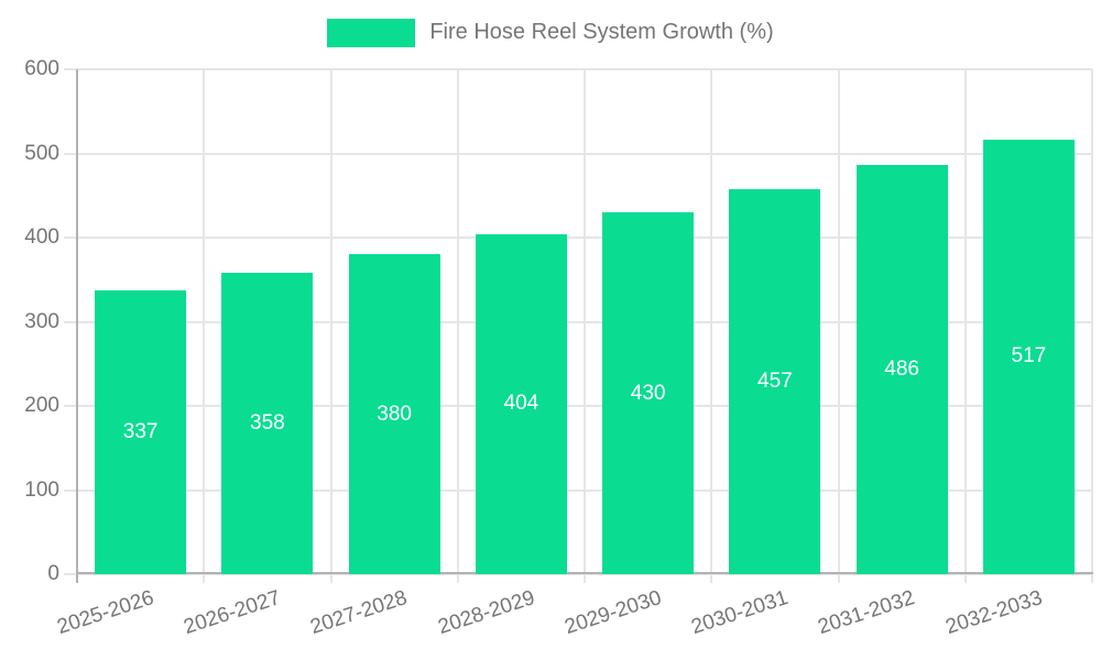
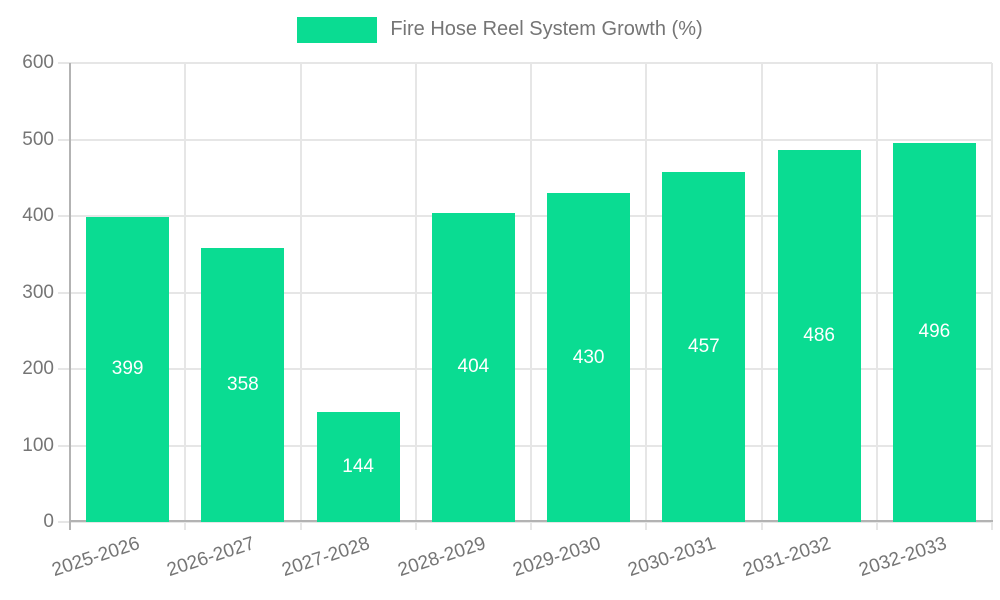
2025-2026: 337 -> 399
2027-2028: 380 -> 144
2032-2033: 517 -> 496
